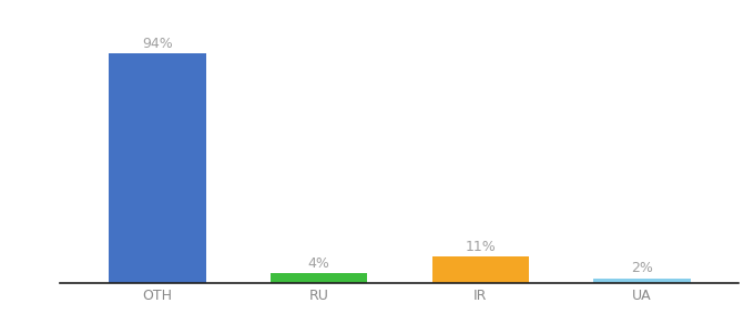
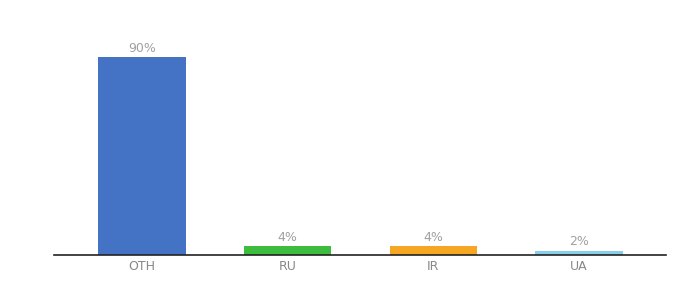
OTH: 94% -> 90%
IR: 11% -> 4%
